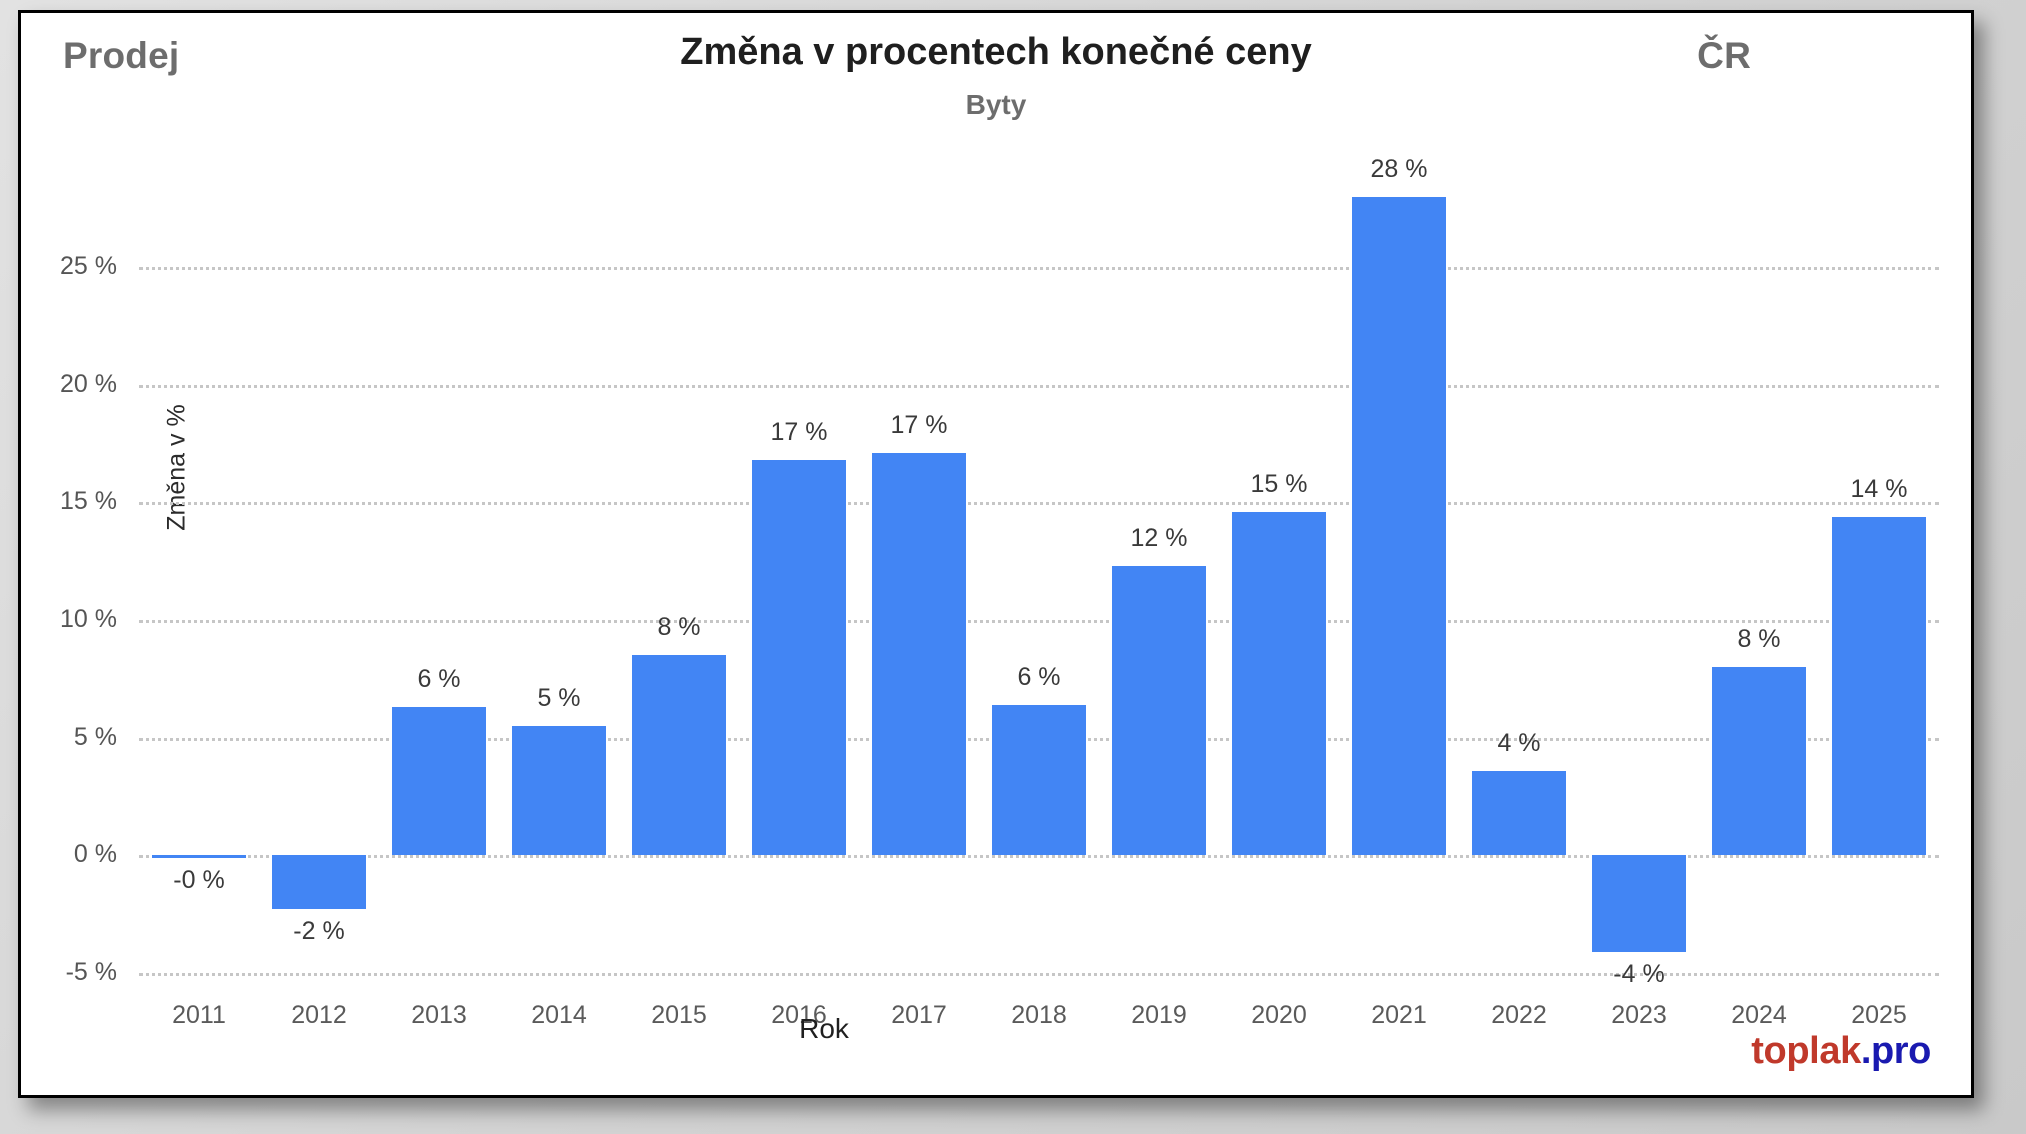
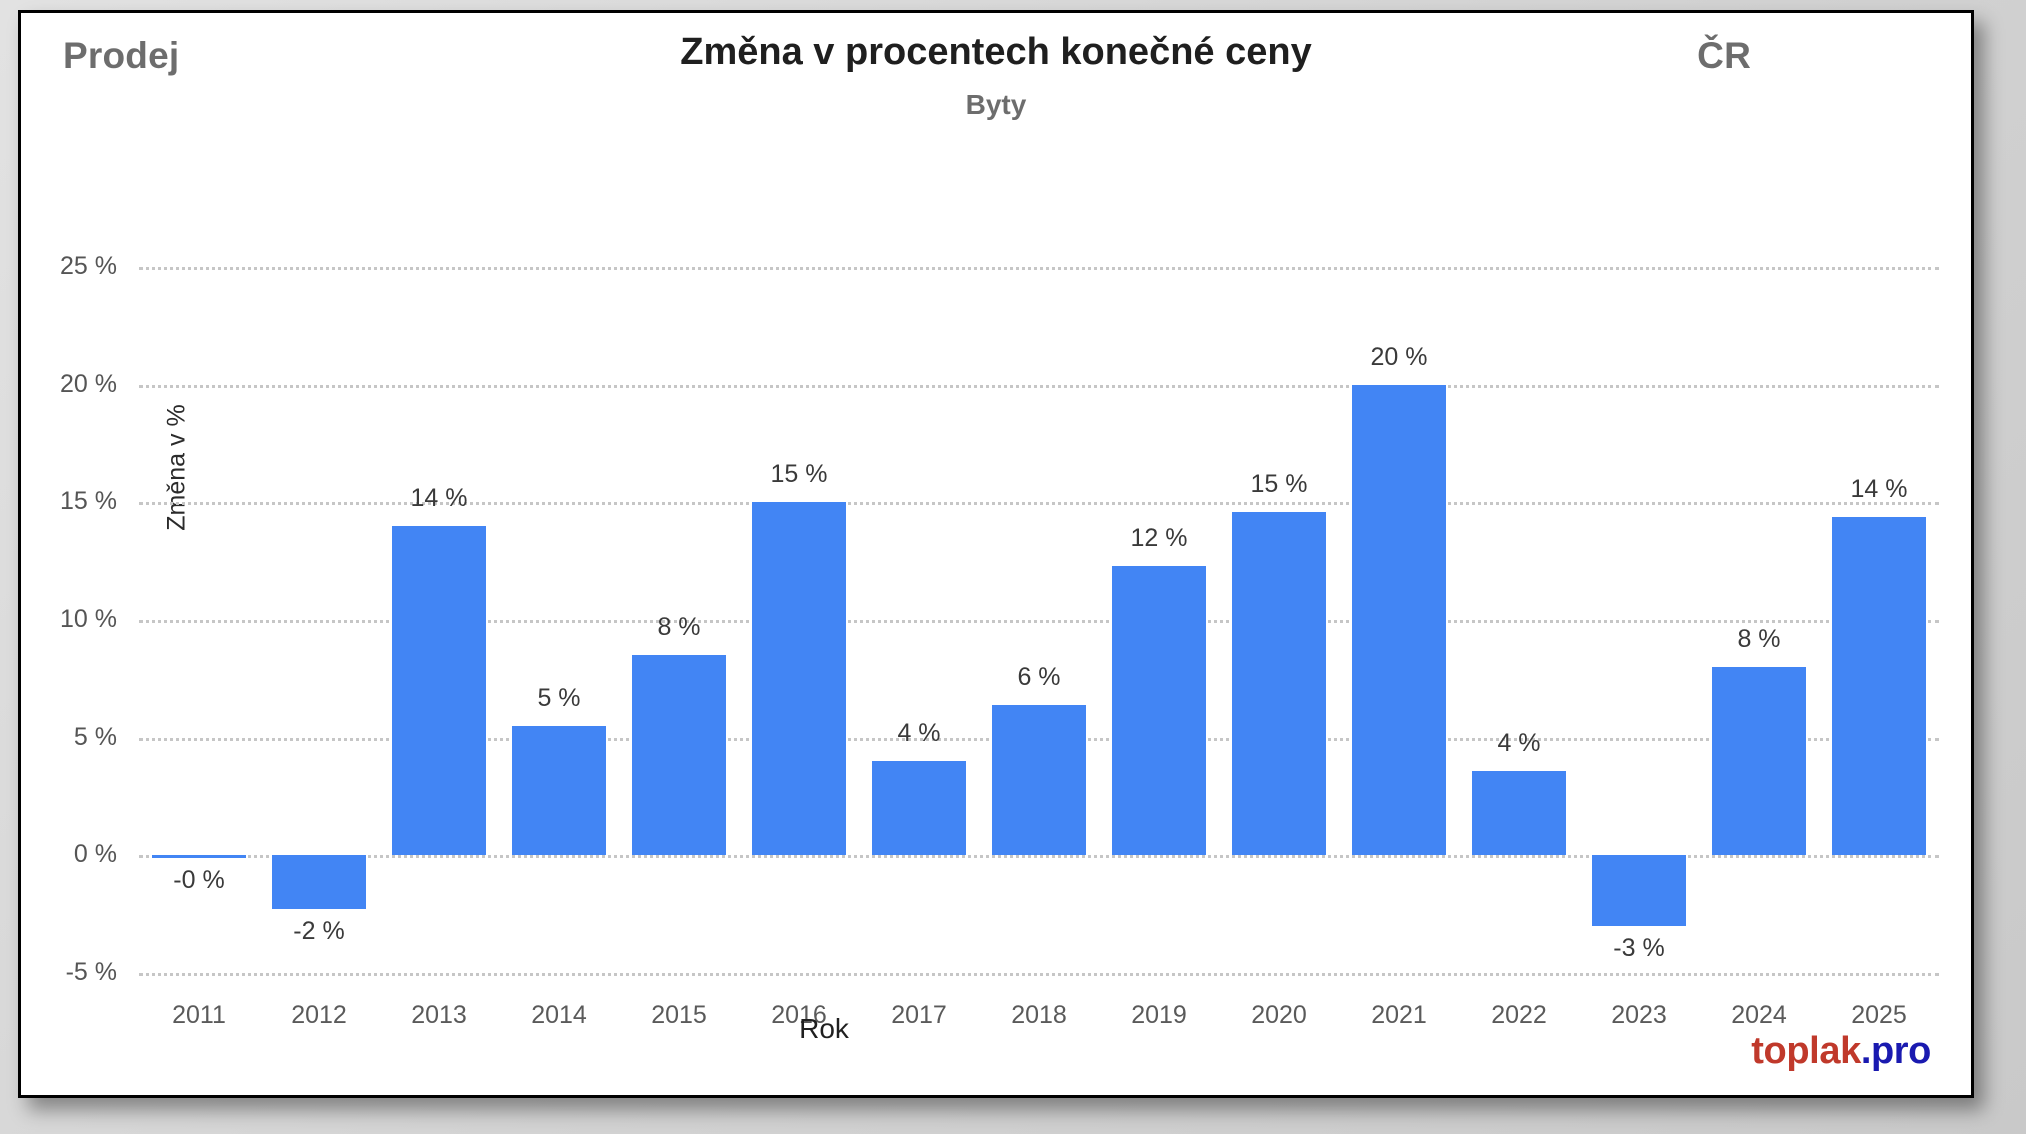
2013: 6 -> 14
2016: 17 -> 15
2017: 17 -> 4
2021: 28 -> 20
2023: -4 -> -3
